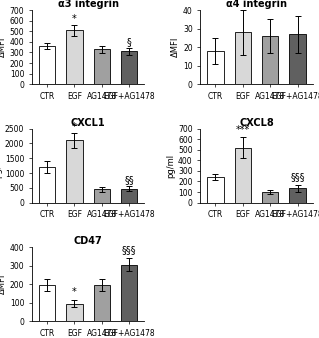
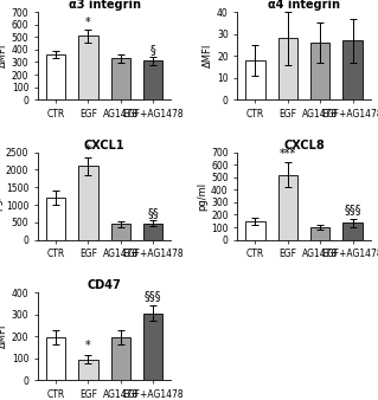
CXCL8/CTR: 240 -> 150
